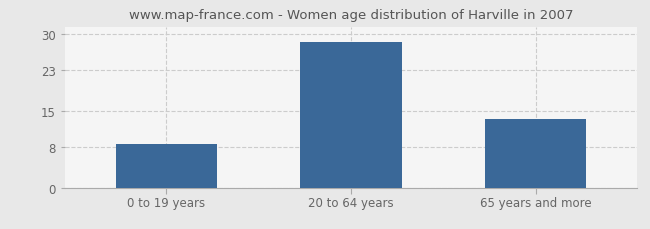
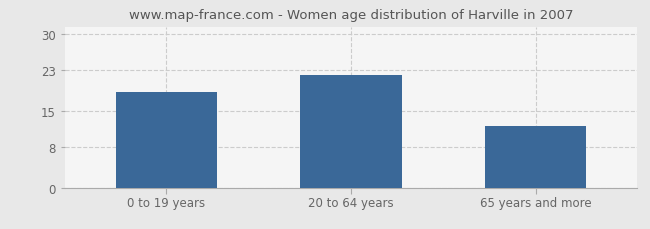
0 to 19 years: 8.5 -> 18.8
20 to 64 years: 28.5 -> 22.0
65 years and more: 13.5 -> 12.0
